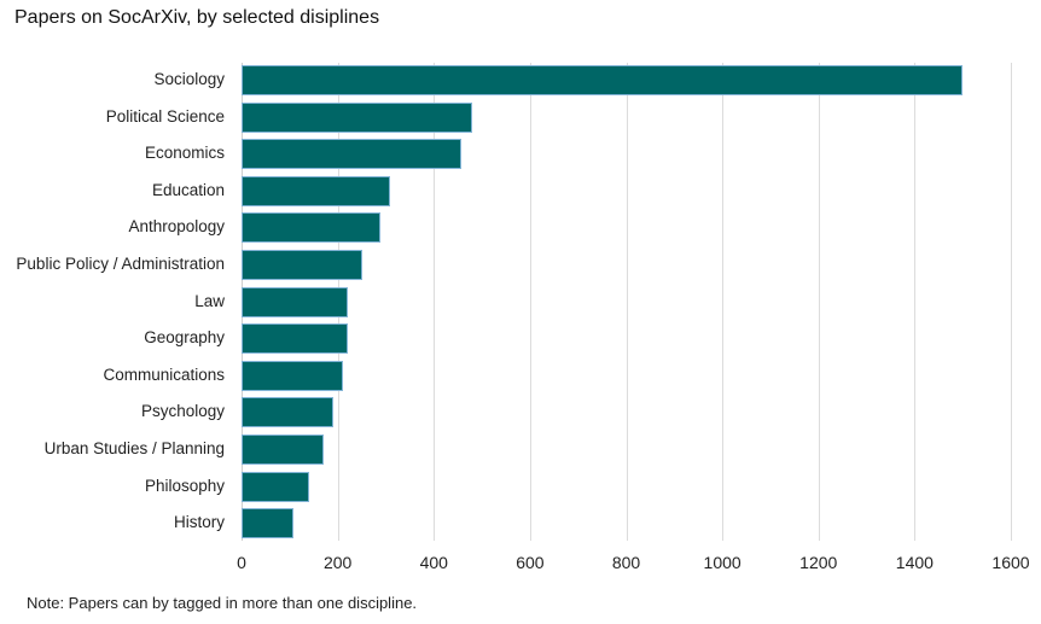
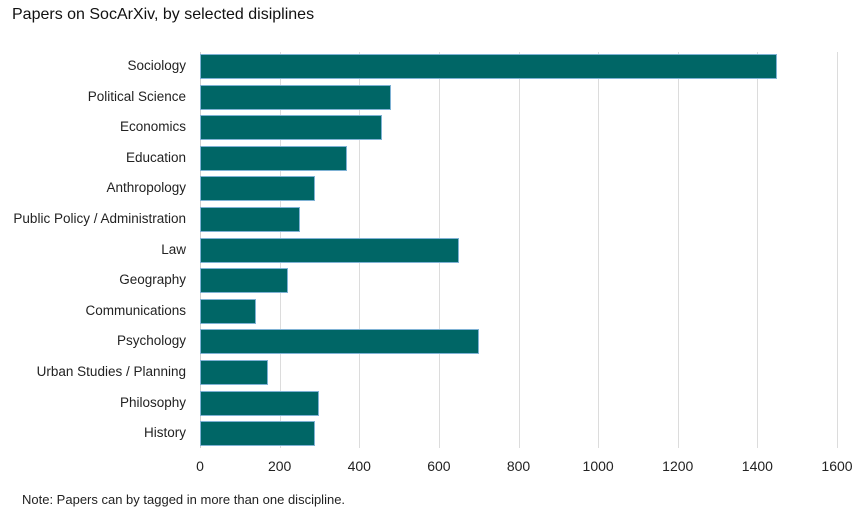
Sociology: 1500 -> 1450
Education: 310 -> 370
Law: 220 -> 650
Communications: 210 -> 140
Psychology: 190 -> 700
Philosophy: 140 -> 300
History: 110 -> 290
